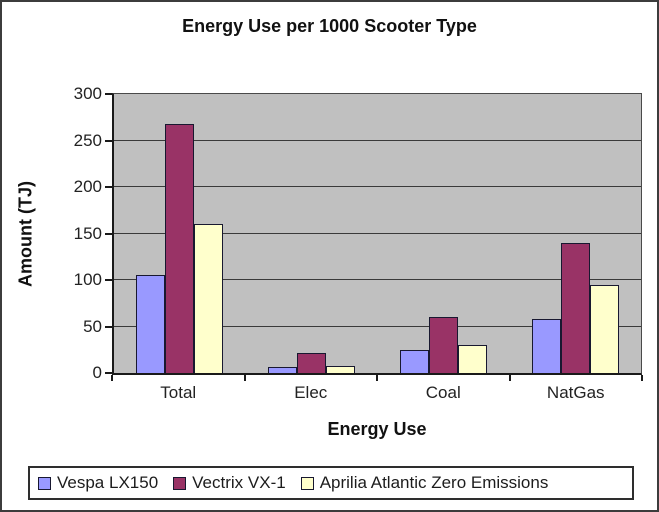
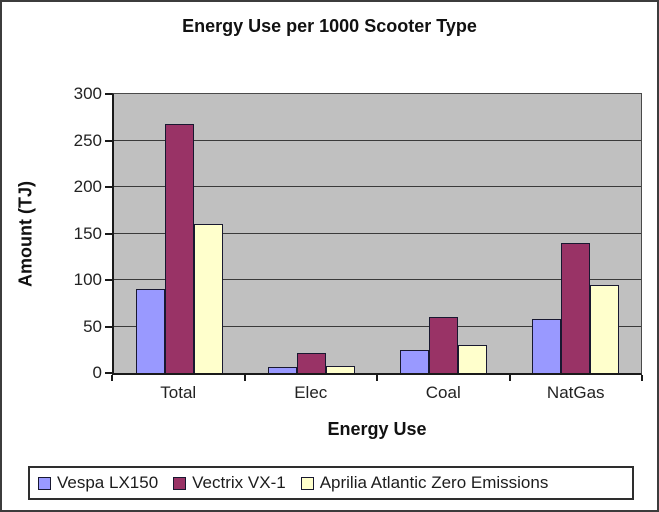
Vespa LX150/Total: 100 -> 90
